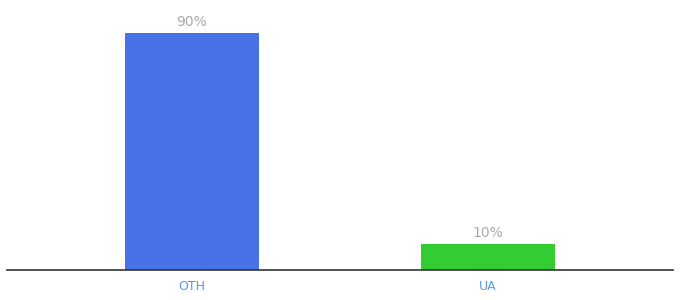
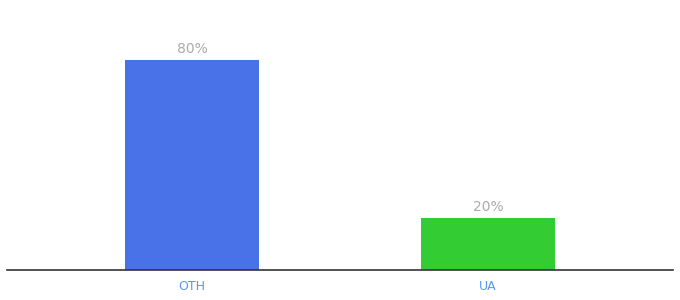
OTH: 90% -> 80%
UA: 10% -> 20%
